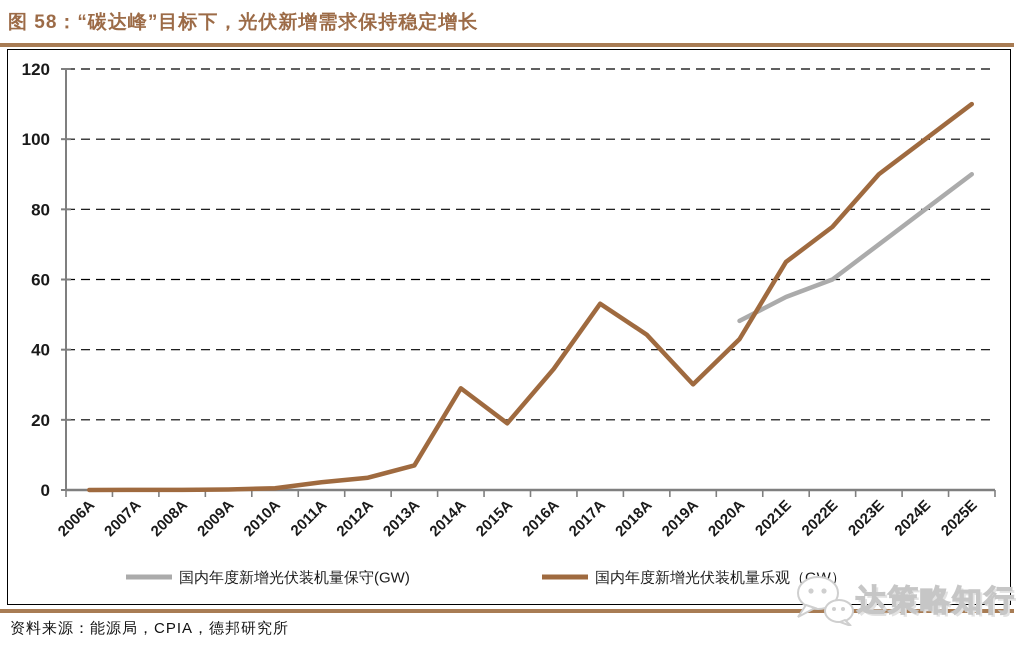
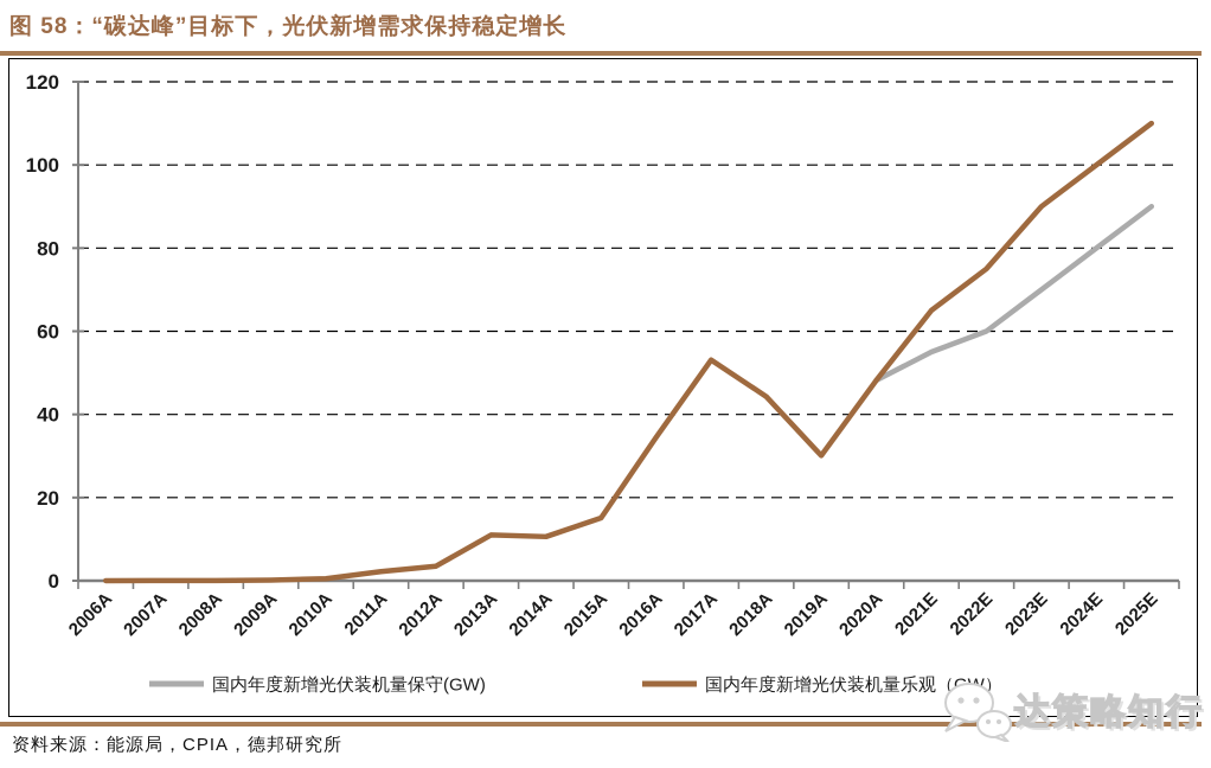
国内年度新增光伏装机量乐观（GW）/2013A: 7 -> 11
国内年度新增光伏装机量乐观（GW）/2014A: 29 -> 11
国内年度新增光伏装机量乐观（GW）/2015A: 19 -> 15
国内年度新增光伏装机量乐观（GW）/2020A: 43 -> 48
